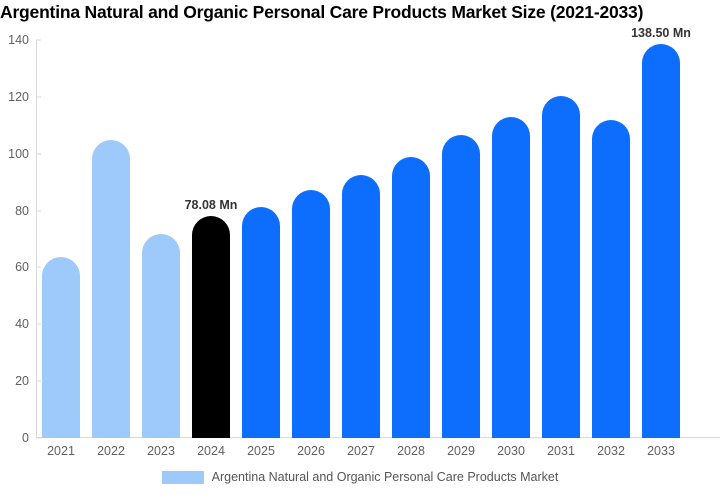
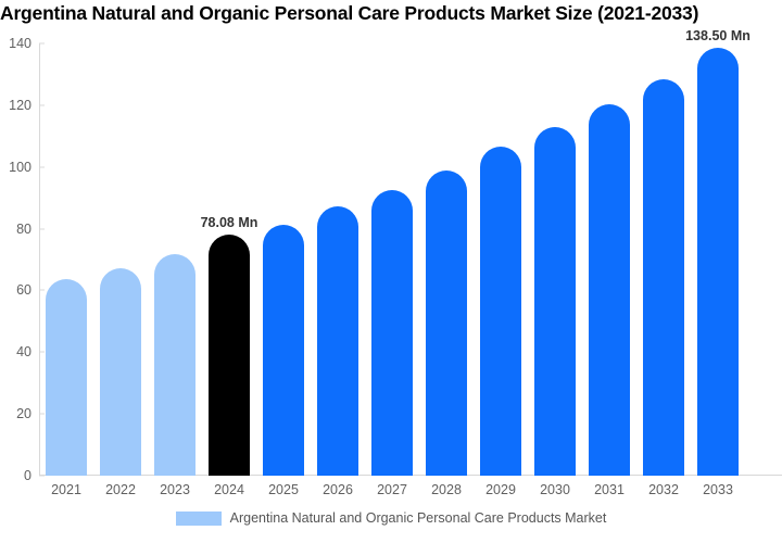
2022: 105 -> 67
2032: 112 -> 128
